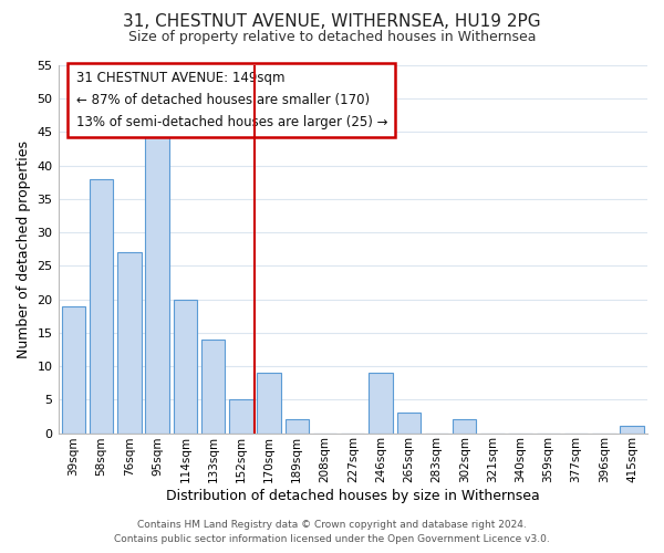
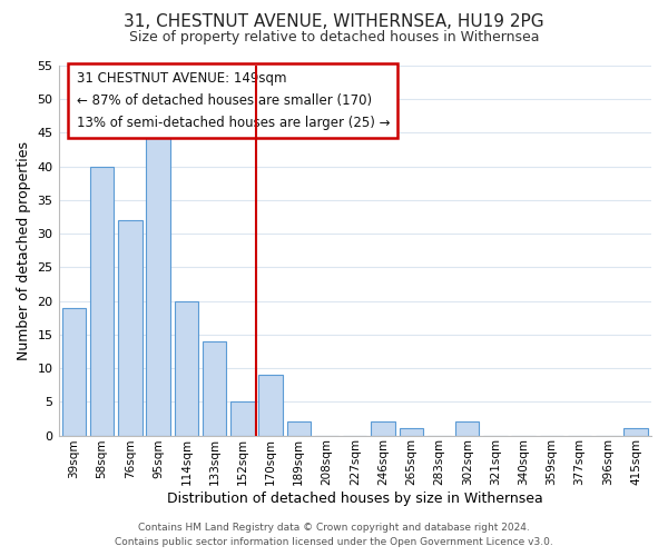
58sqm: 38 -> 40
76sqm: 27 -> 32
246sqm: 9 -> 2
265sqm: 3 -> 1
